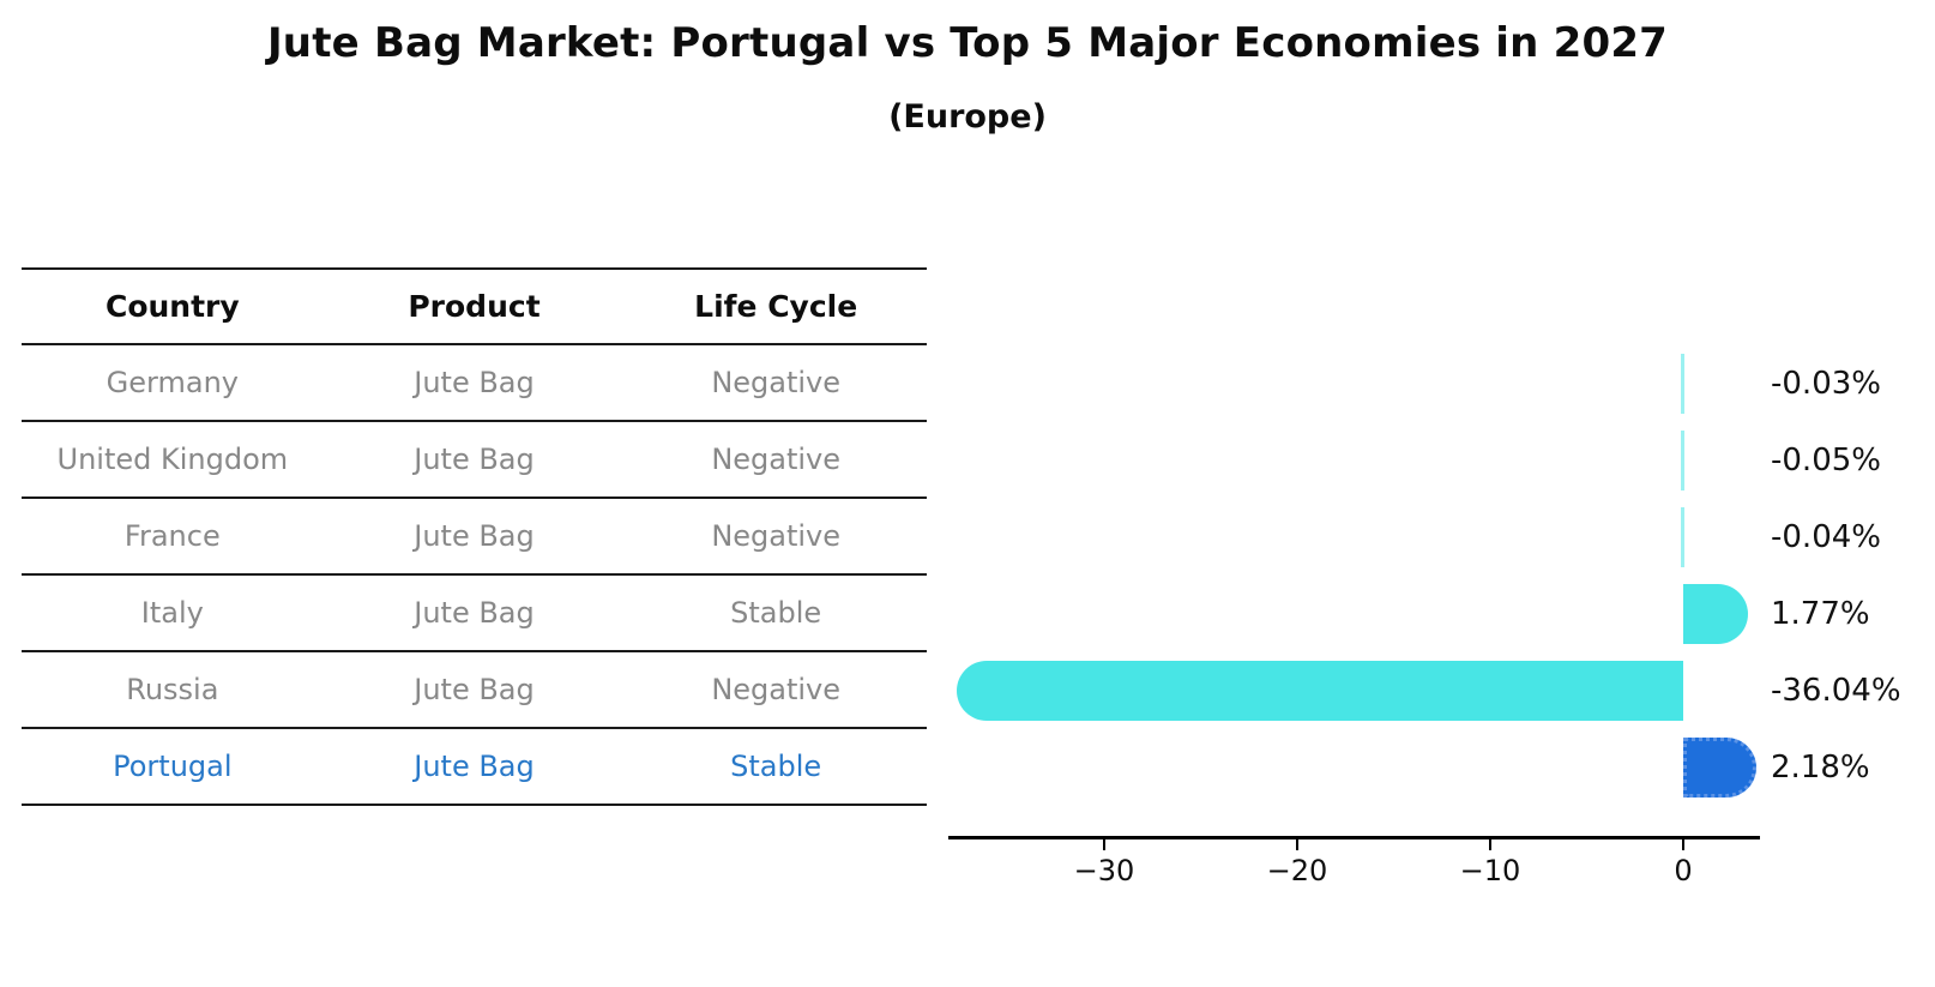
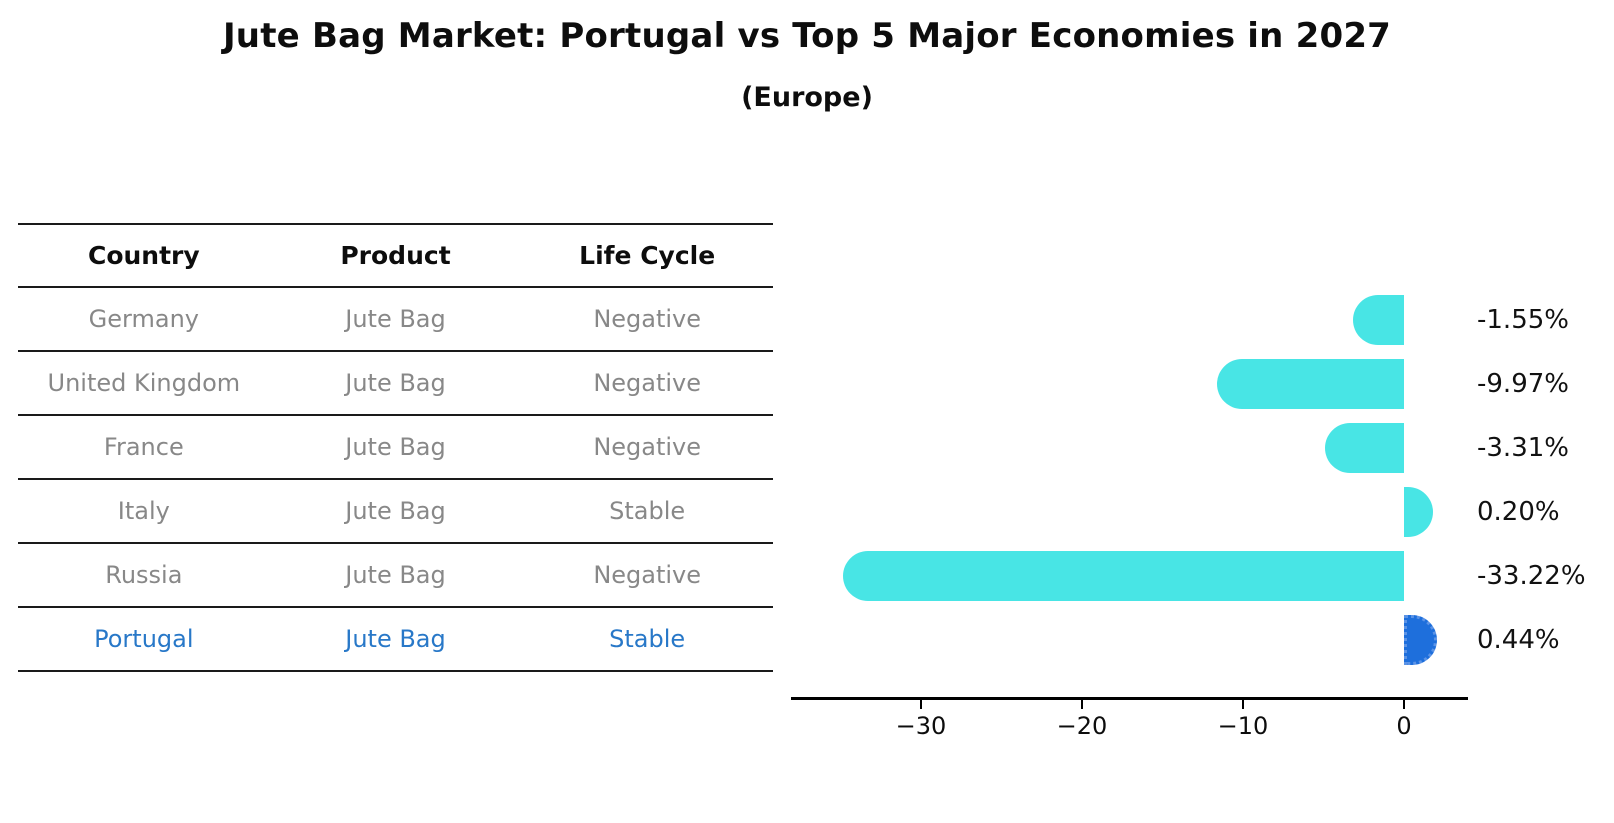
Germany: -0.03% -> -1.55%
United Kingdom: -0.05% -> -9.97%
France: -0.04% -> -3.31%
Italy: 1.77% -> 0.20%
Russia: -36.04% -> -33.22%
Portugal: 2.18% -> 0.44%
